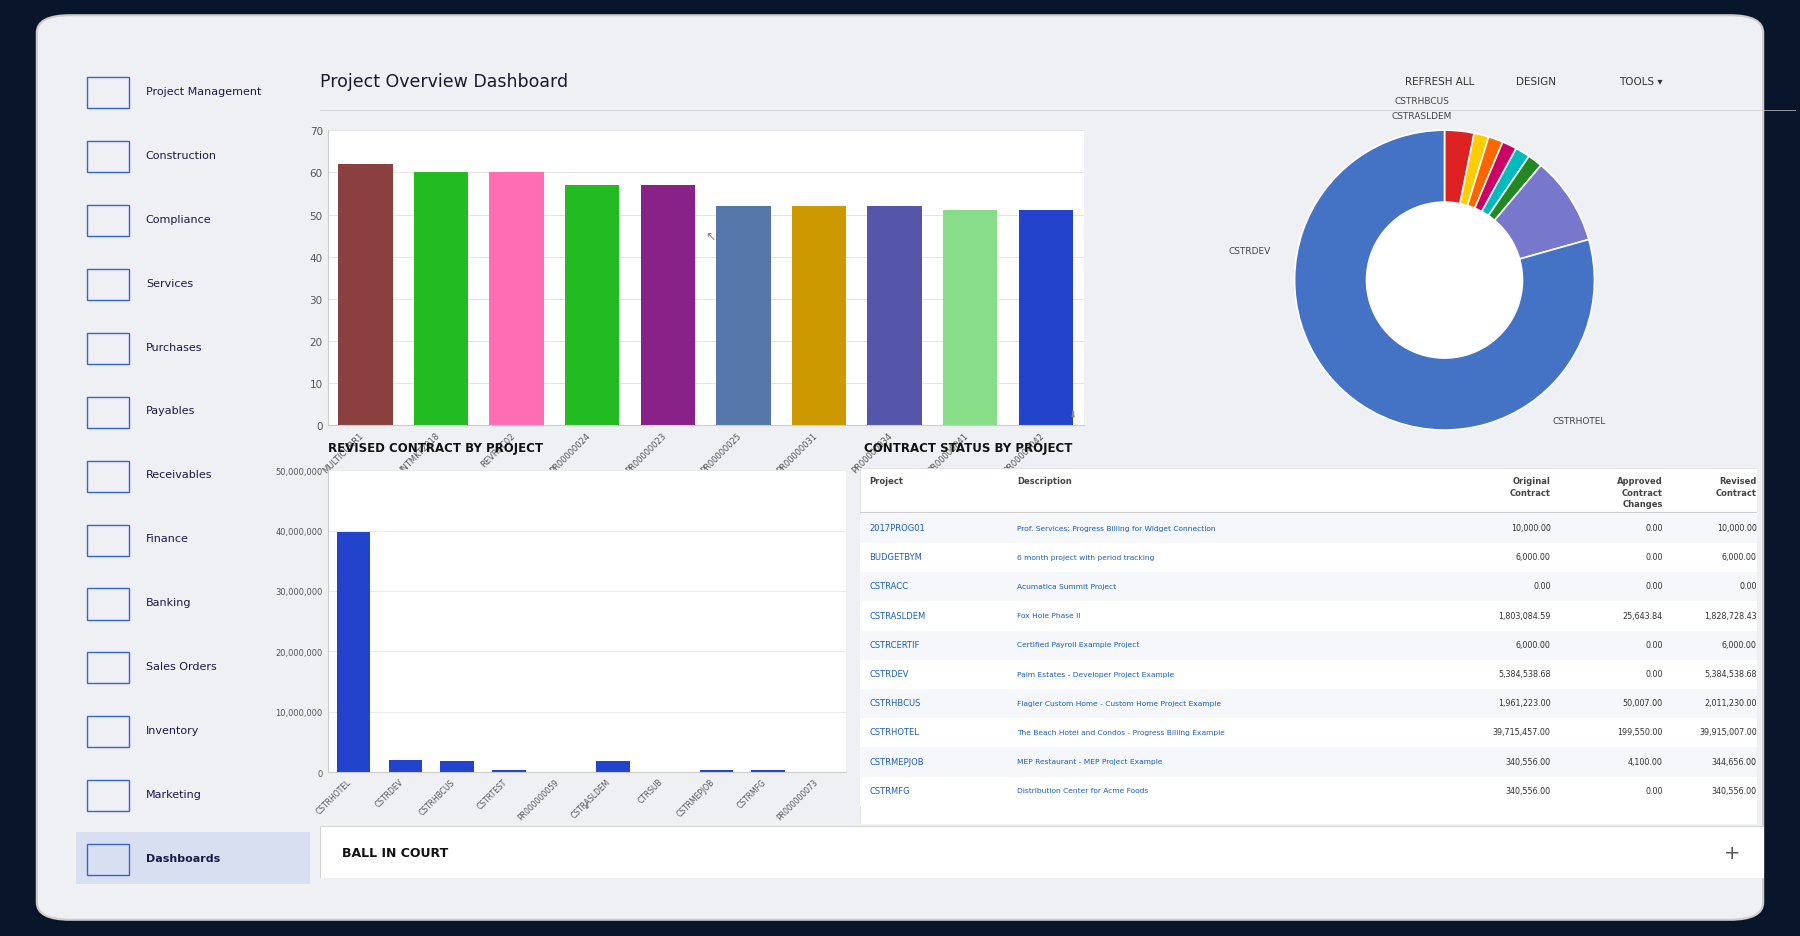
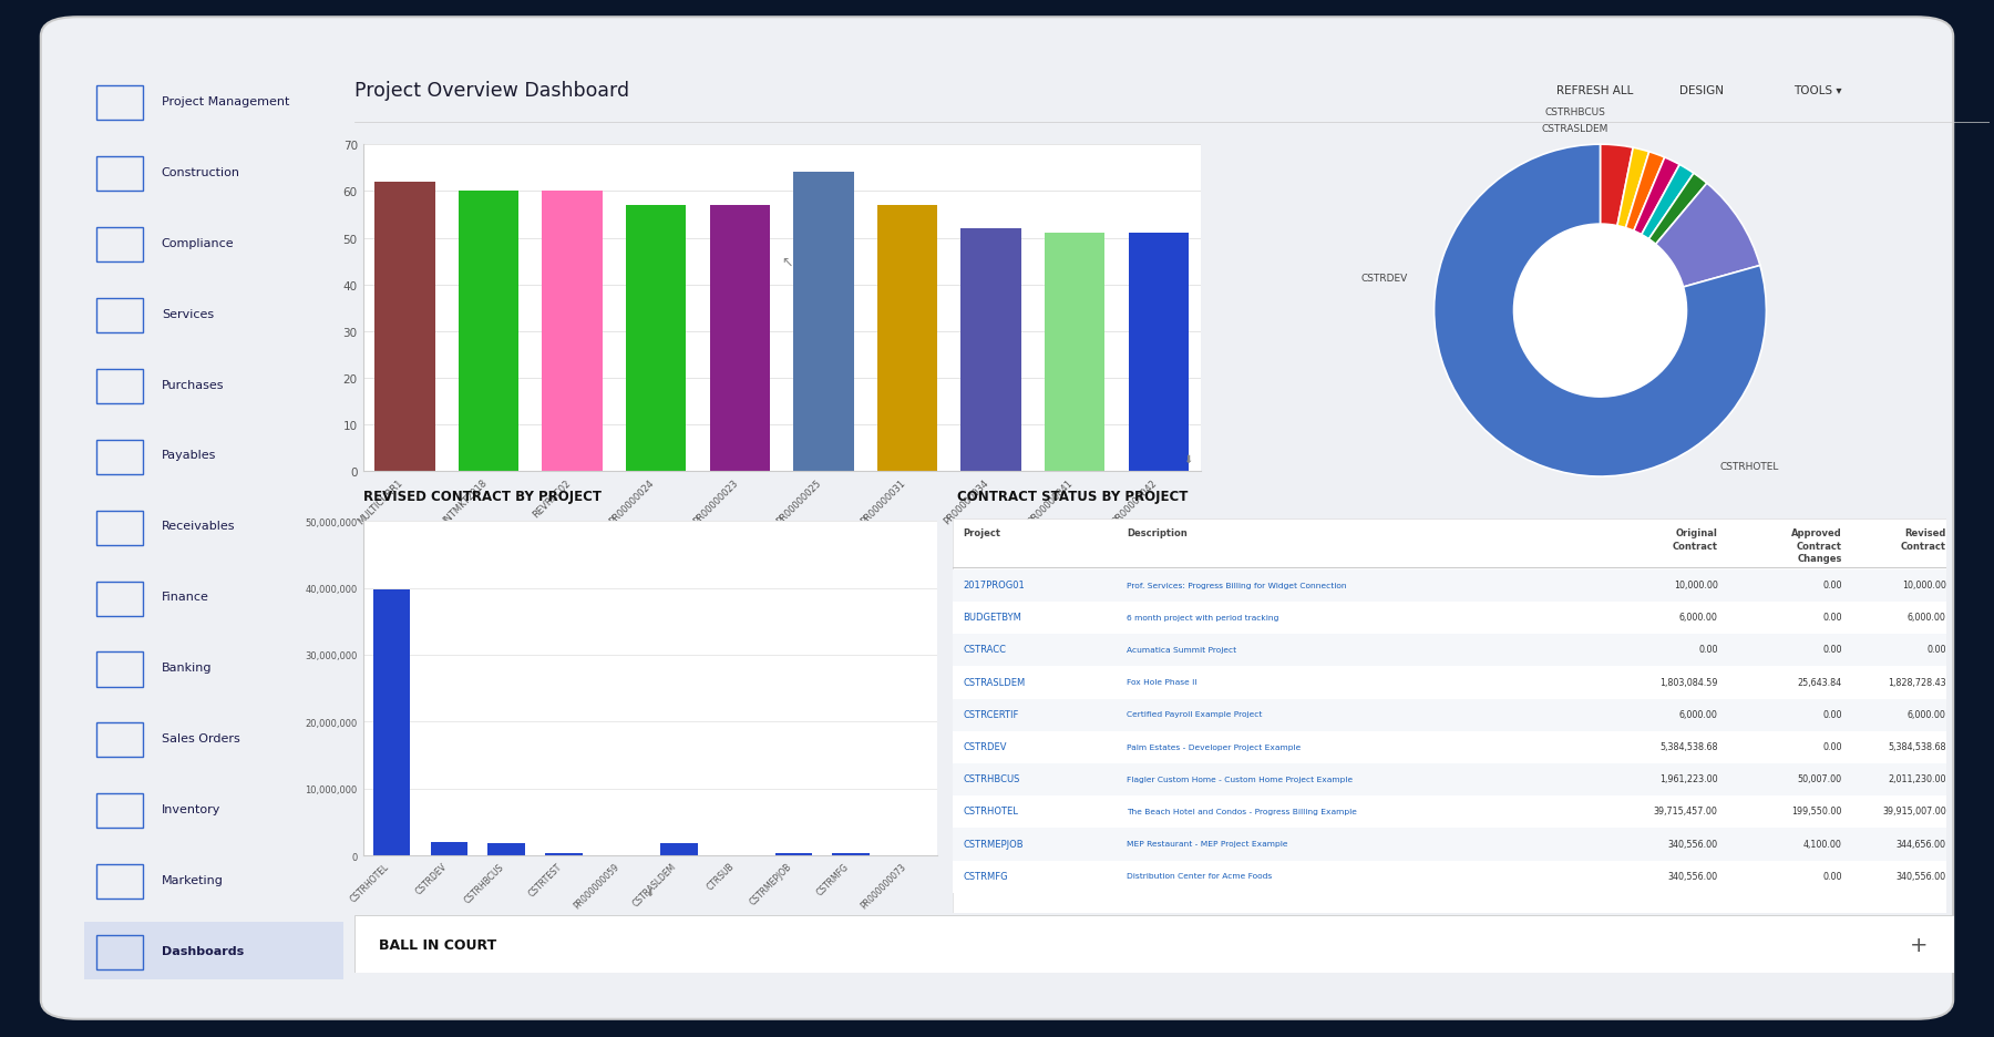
PR00000025: 52 -> 64
PR00000031: 52 -> 57
